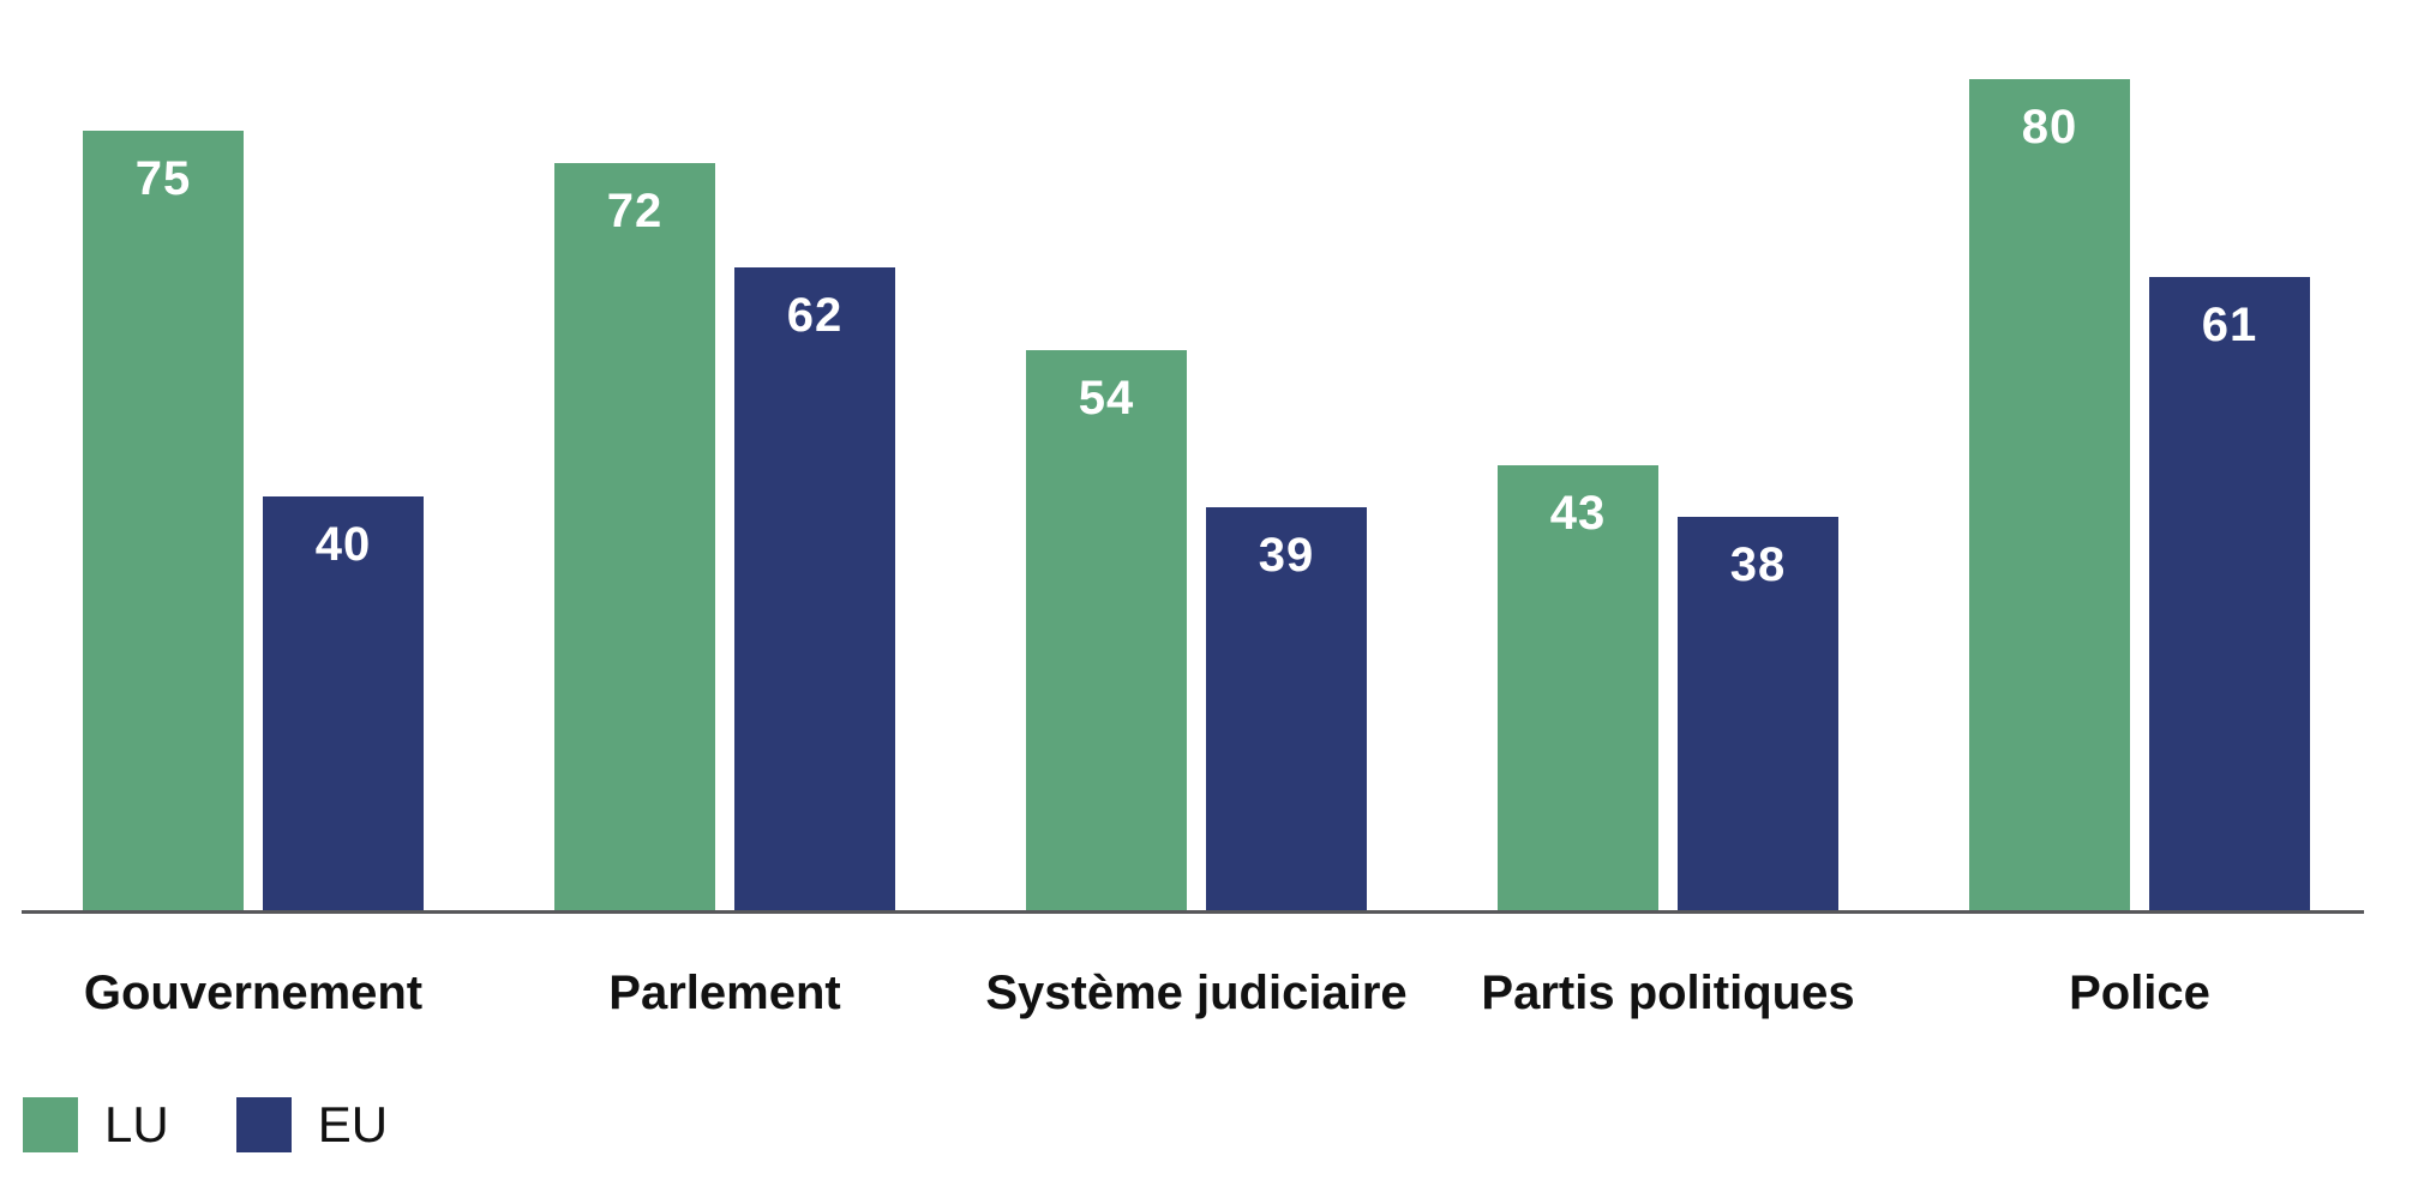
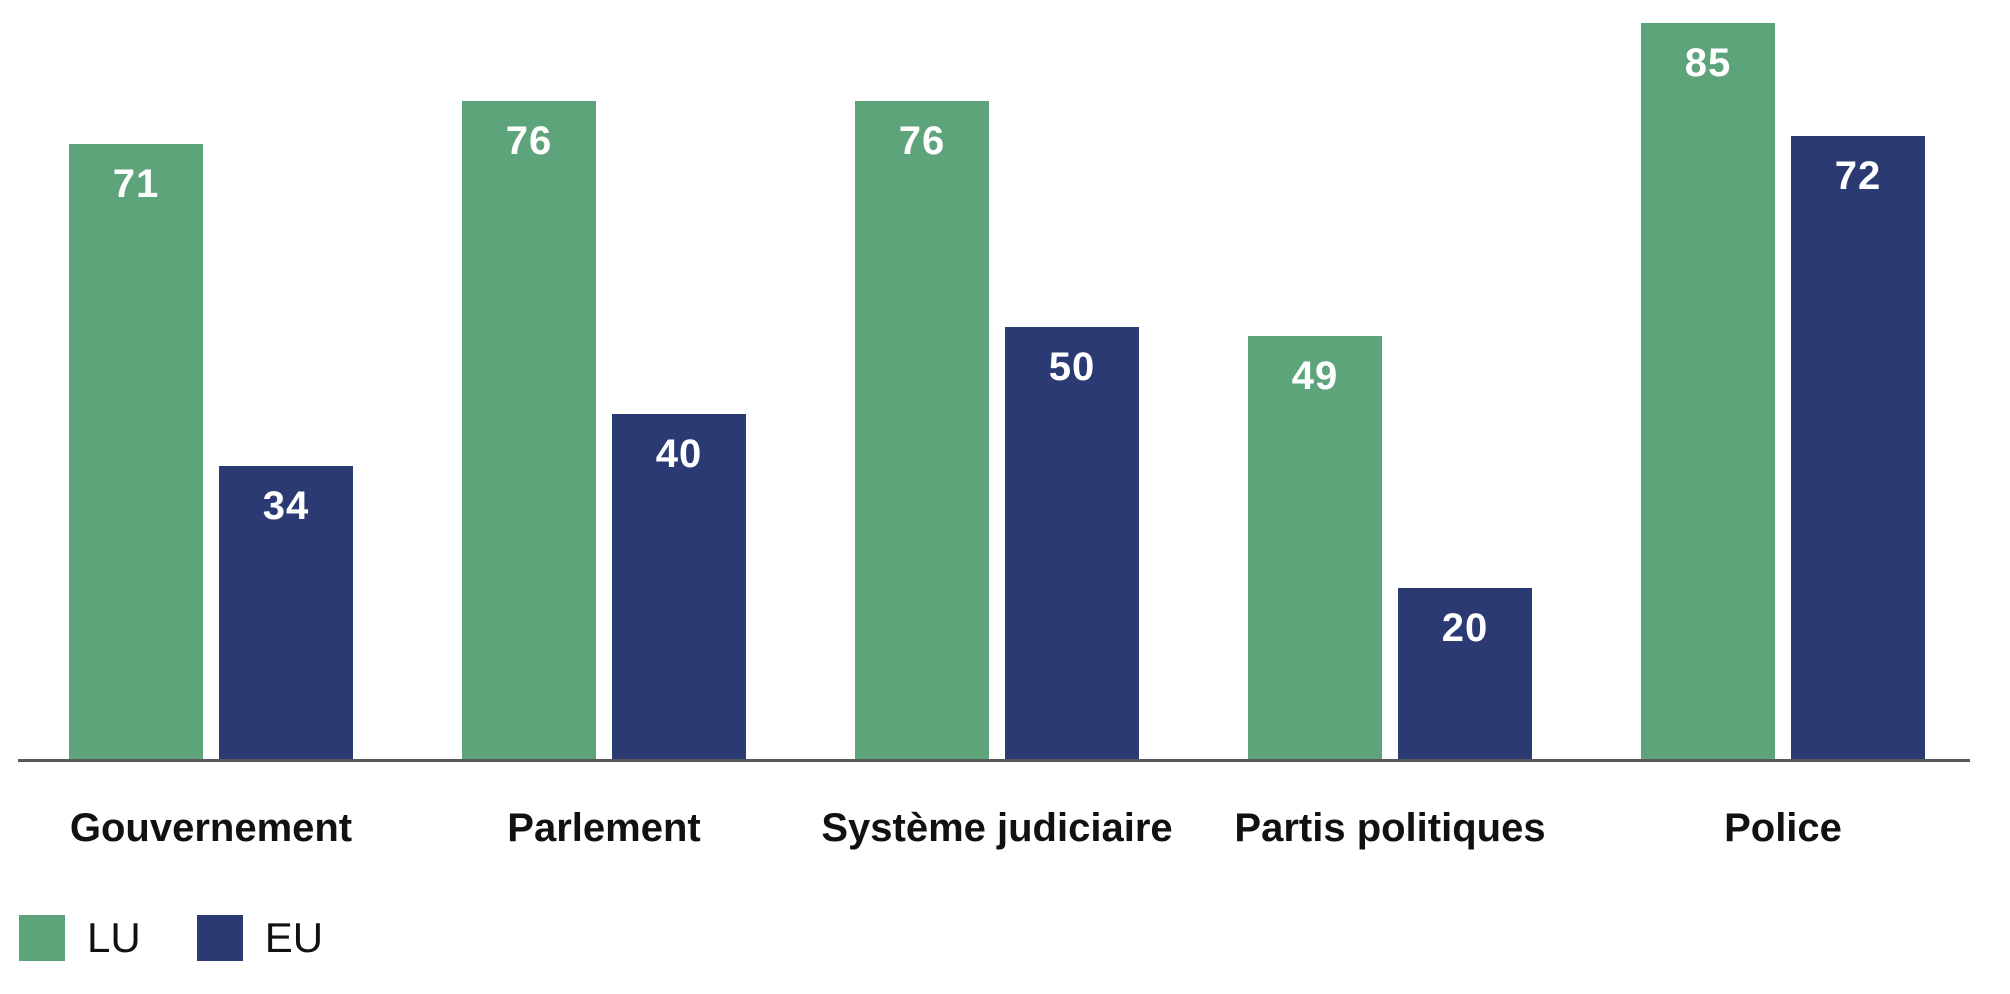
LU/Gouvernement: 75 -> 71
EU/Gouvernement: 40 -> 34
LU/Parlement: 72 -> 76
EU/Parlement: 62 -> 40
LU/Système judiciaire: 54 -> 76
EU/Système judiciaire: 39 -> 50
LU/Partis politiques: 43 -> 49
EU/Partis politiques: 38 -> 20
LU/Police: 80 -> 85
EU/Police: 61 -> 72
